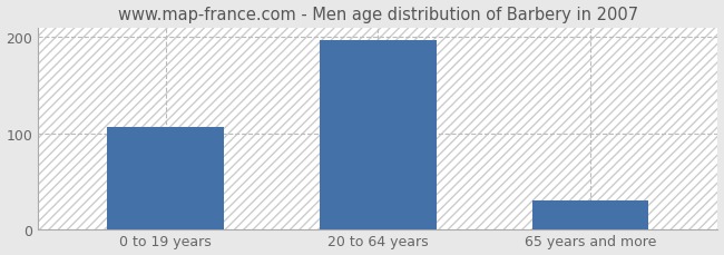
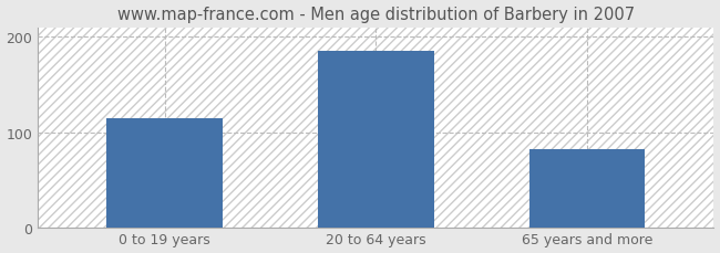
0 to 19 years: 106 -> 114
20 to 64 years: 197 -> 186
65 years and more: 30 -> 82
